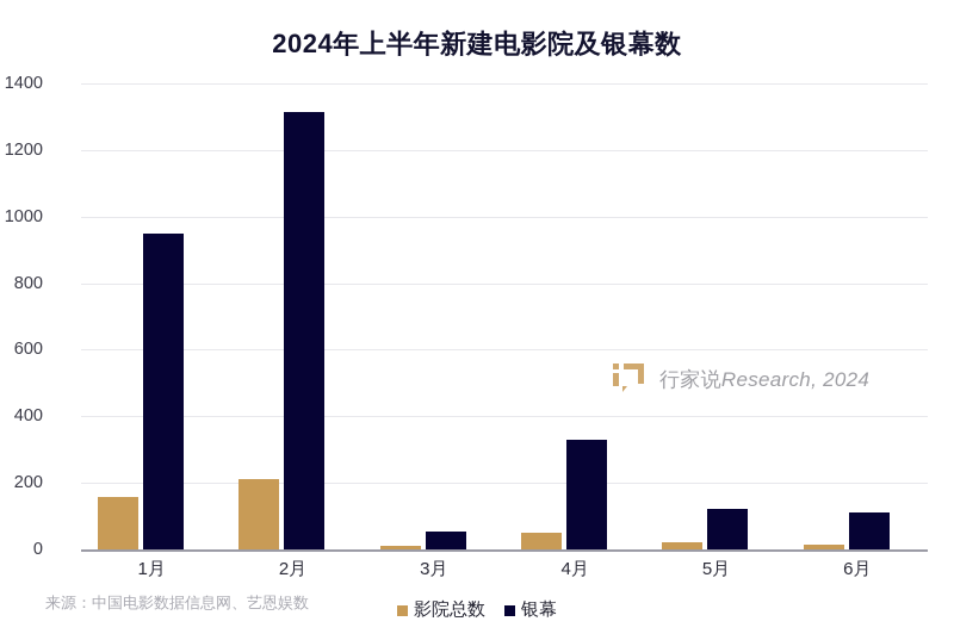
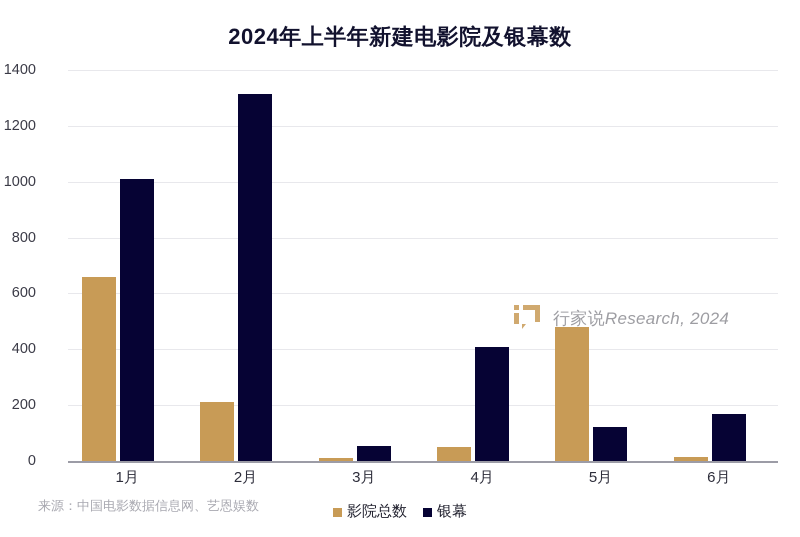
影院总数/1月: 160 -> 660
银幕/1月: 950 -> 1010
银幕/4月: 330 -> 410
影院总数/5月: 20 -> 480
银幕/6月: 110 -> 170
